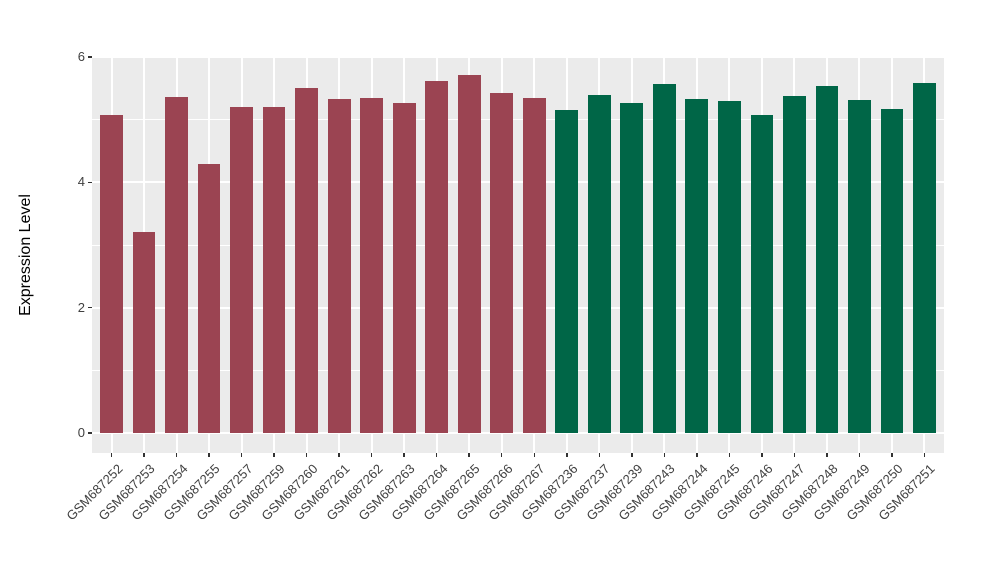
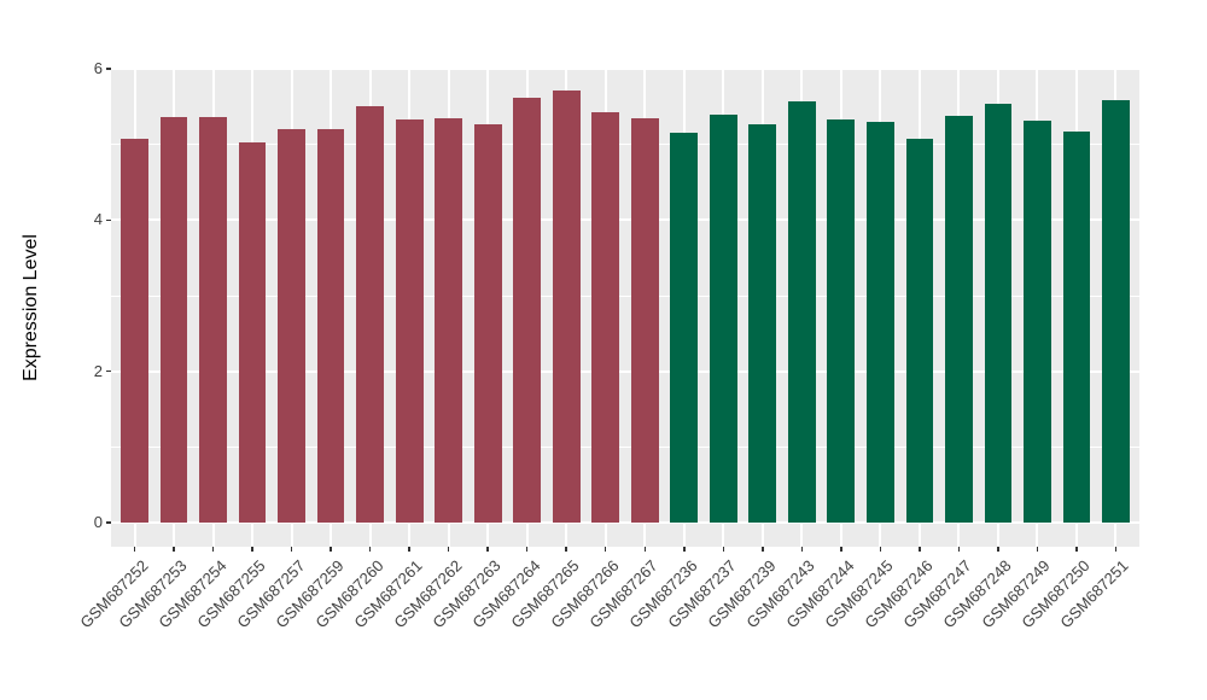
GSM687253: 3.2 -> 5.4
GSM687255: 4.3 -> 5.0
